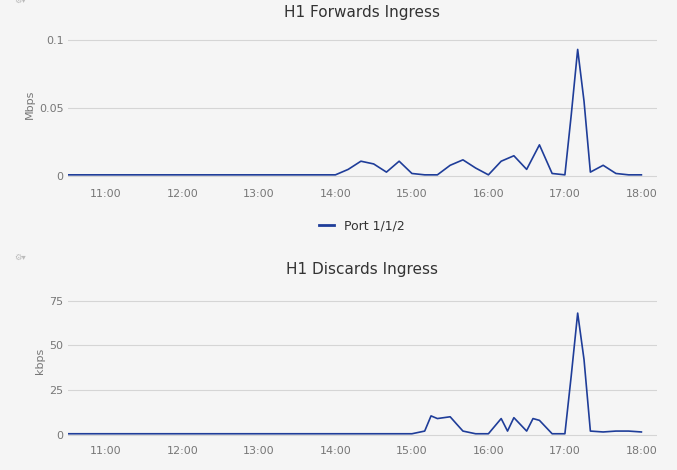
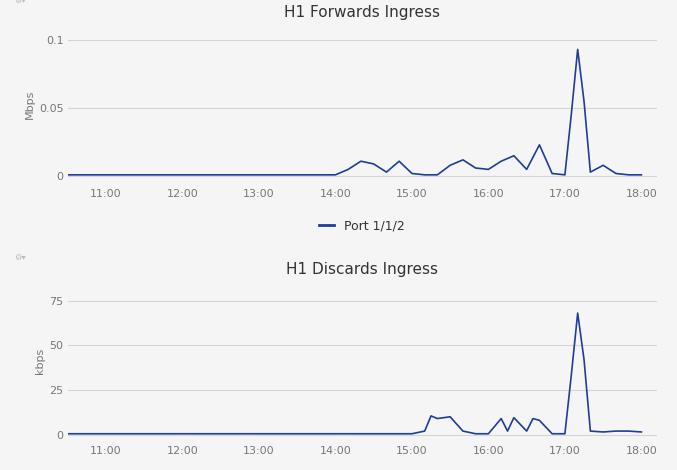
H1 Forwards Ingress/16:00: 0.001 -> 0.005
